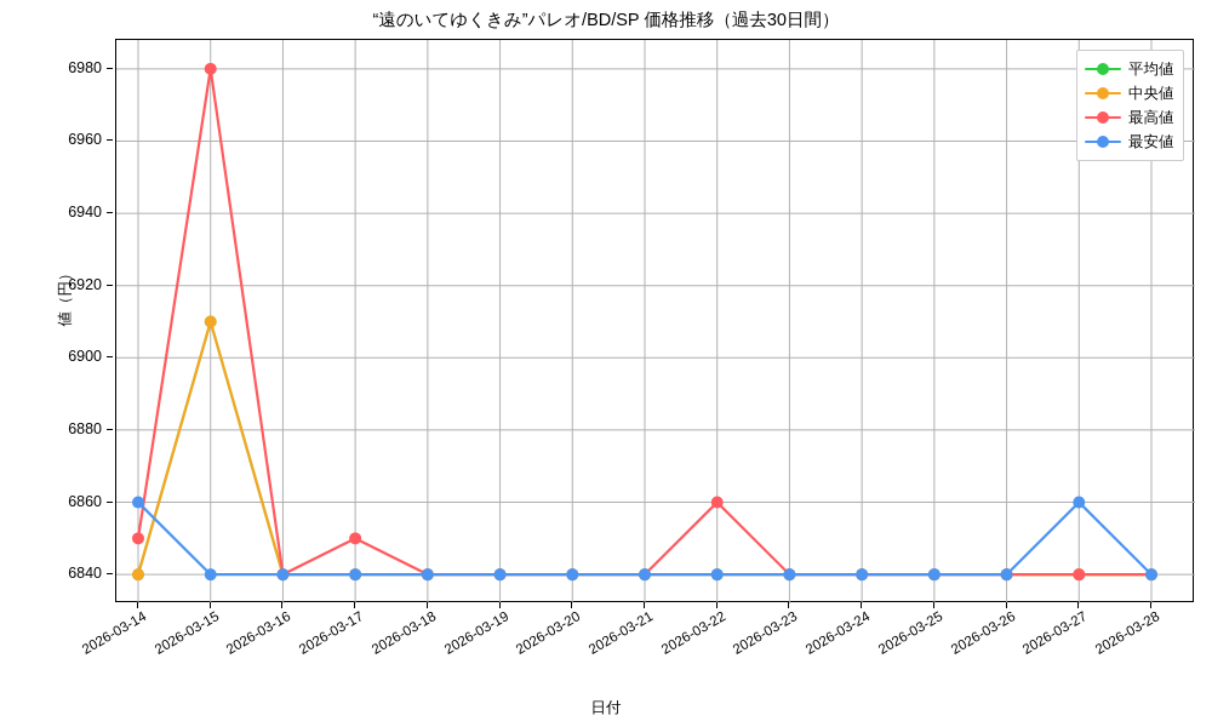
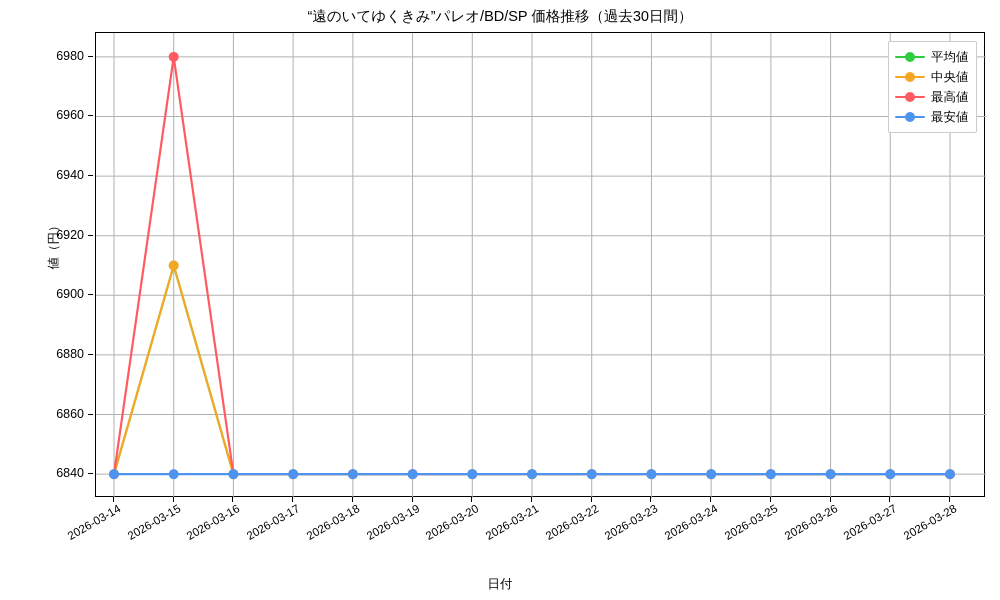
最高値/2026-03-14: 6850 -> 6840
最安値/2026-03-14: 6860 -> 6840
最高値/2026-03-17: 6850 -> 6840
最高値/2026-03-22: 6860 -> 6840
最安値/2026-03-27: 6860 -> 6840
